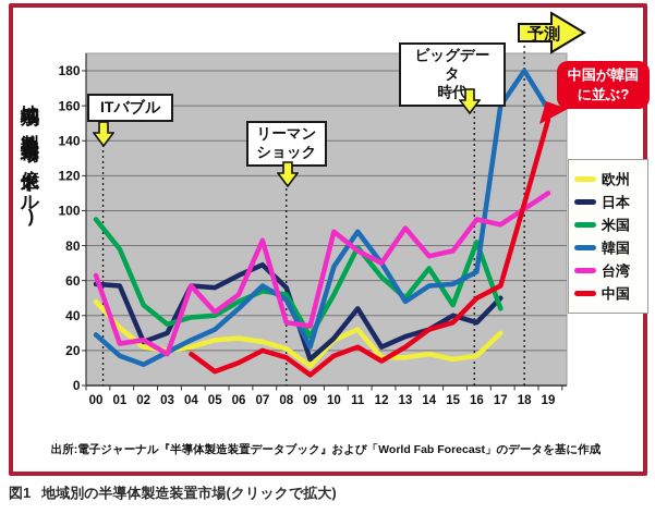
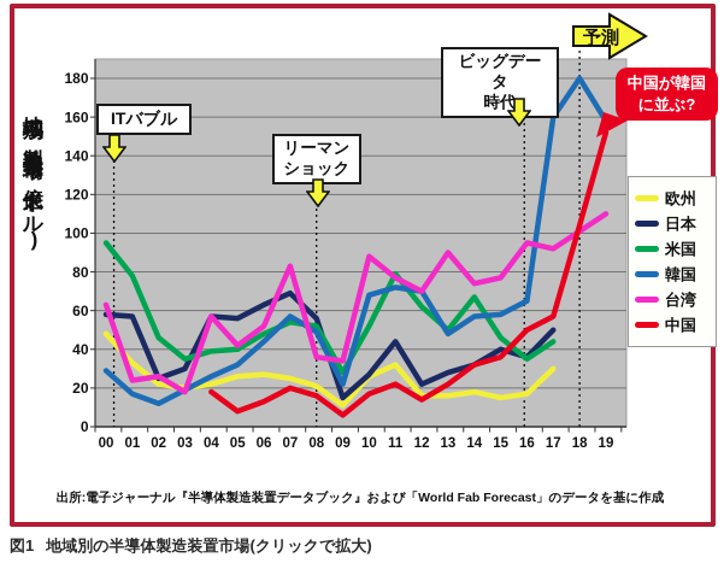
韓国/11: 88 -> 72
米国/16: 82 -> 35
